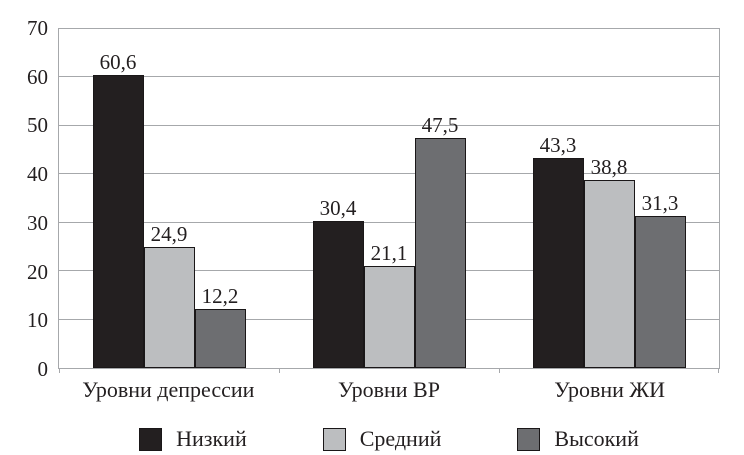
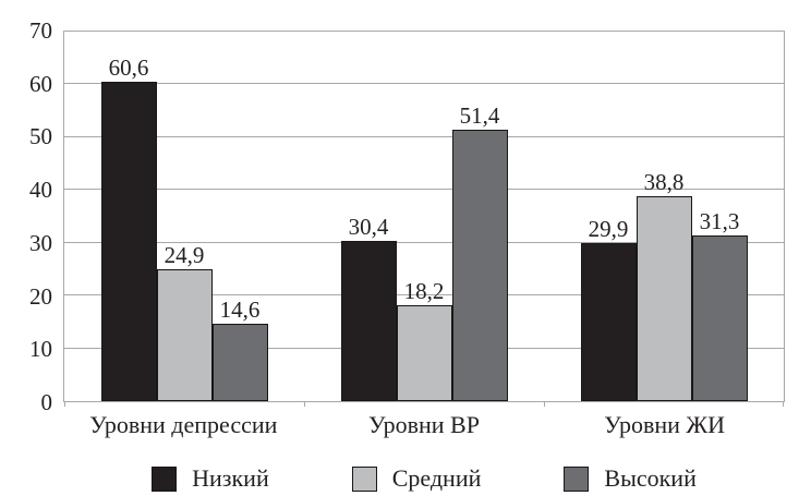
Высокий/Уровни депрессии: 12,2 -> 14,6
Средний/Уровни ВР: 21,1 -> 18,2
Высокий/Уровни ВР: 47,5 -> 51,4
Низкий/Уровни ЖИ: 43,3 -> 29,9
